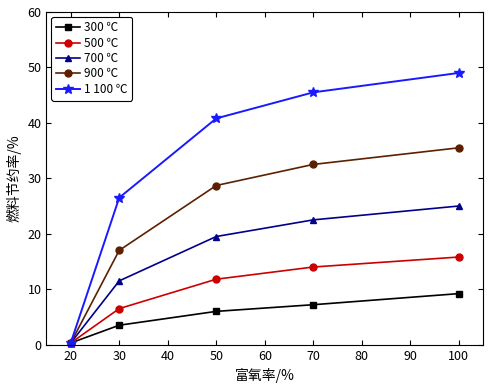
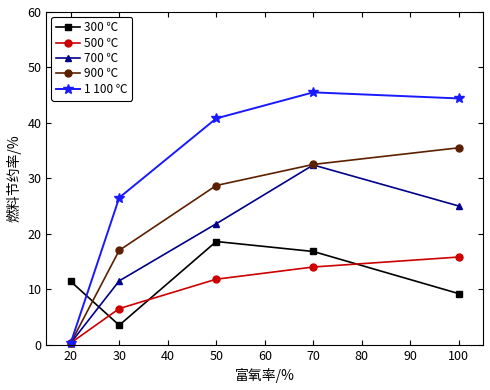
300 ℃/20: 0.3 -> 11.4
300 ℃/50: 6.0 -> 18.6
700 ℃/50: 19.5 -> 21.8
300 ℃/70: 7.2 -> 16.8
700 ℃/70: 22.5 -> 32.4
1 100 ℃/100: 49.0 -> 44.4
